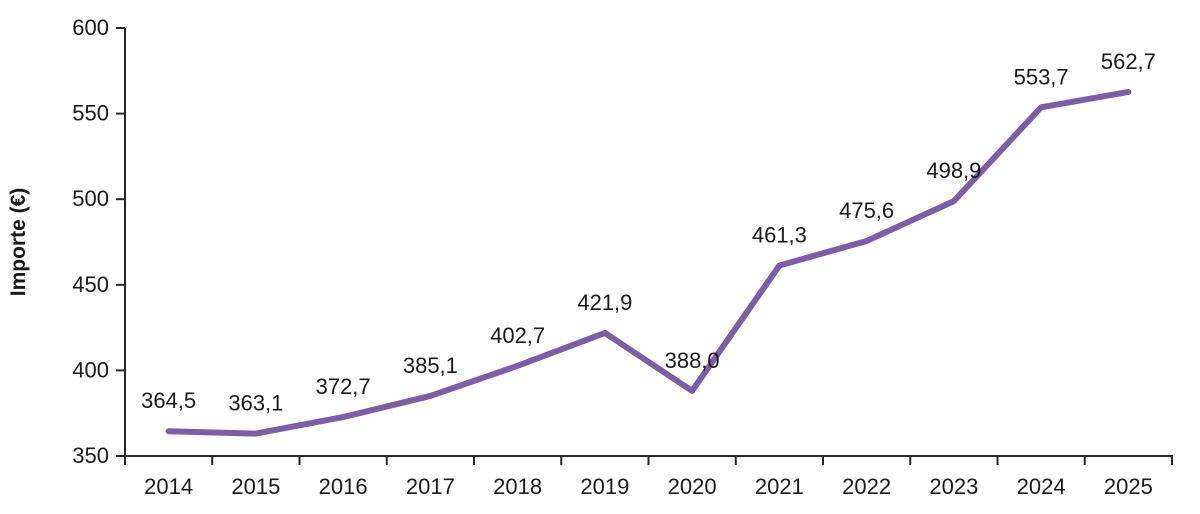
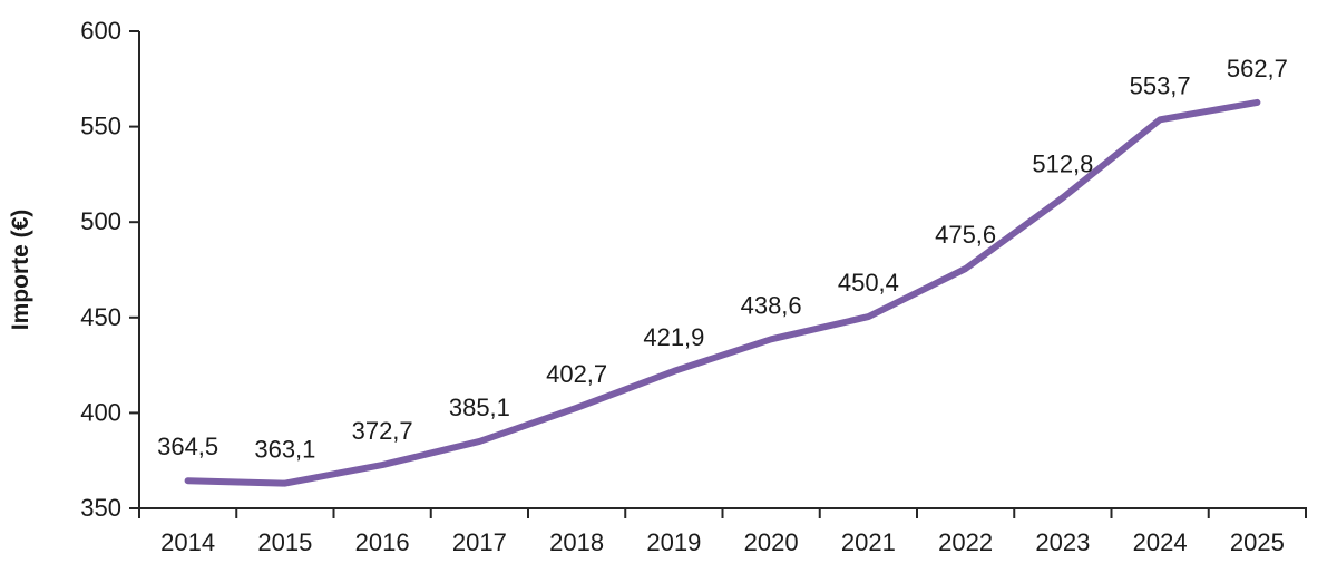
2020: 388,0 -> 438,6
2021: 461,3 -> 450,4
2023: 498,9 -> 512,8
